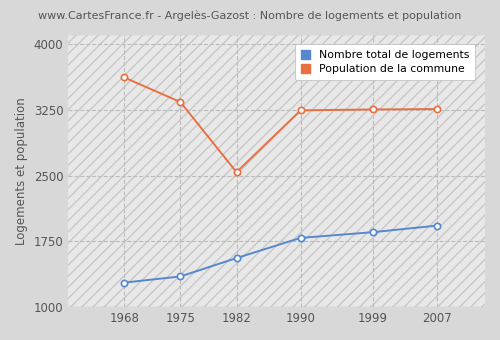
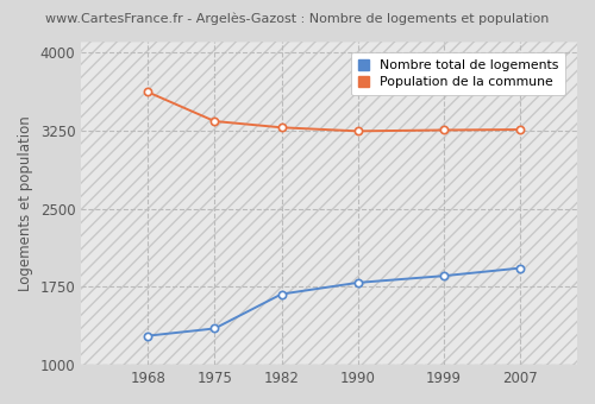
Nombre total de logements/1982: 1560 -> 1680
Population de la commune/1982: 2540 -> 3280
